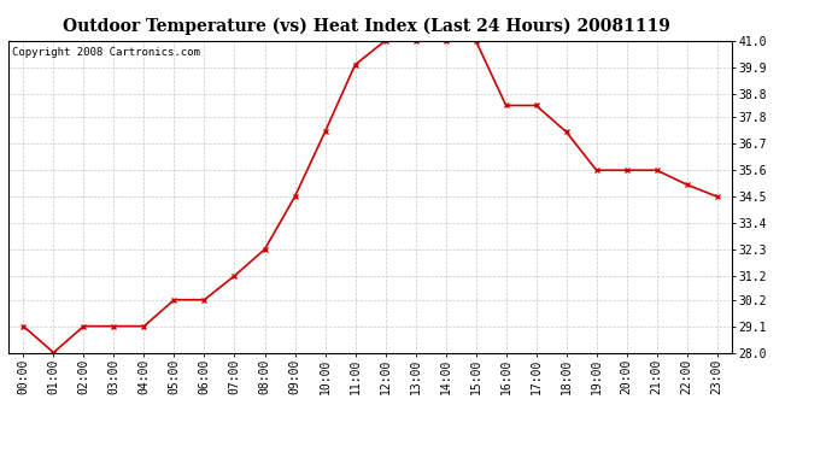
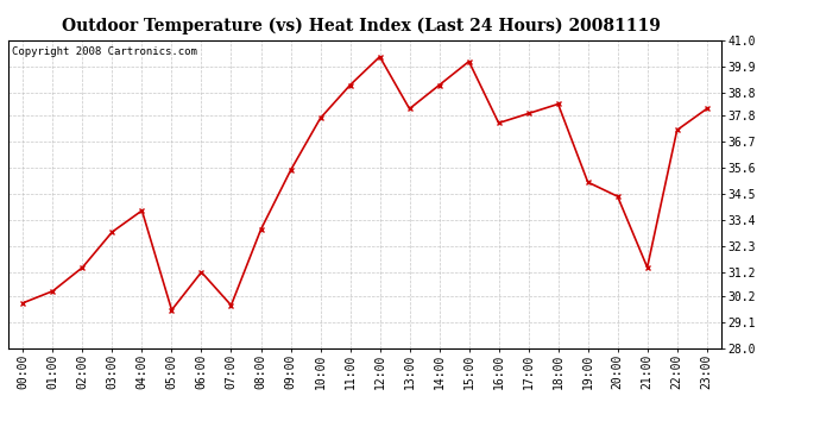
00:00: 29.1 -> 29.9
01:00: 28.0 -> 30.4
02:00: 29.1 -> 31.4
03:00: 29.1 -> 32.9
04:00: 29.1 -> 33.8
05:00: 30.2 -> 29.6
06:00: 30.2 -> 31.2
07:00: 31.2 -> 29.8
08:00: 32.3 -> 33.0
09:00: 34.5 -> 35.5
10:00: 37.2 -> 37.7
11:00: 40.0 -> 39.1
12:00: 41.0 -> 40.3
13:00: 41.0 -> 38.1
14:00: 41.0 -> 39.1
15:00: 41.0 -> 40.1
16:00: 38.3 -> 37.5
17:00: 38.3 -> 37.9
18:00: 37.2 -> 38.3
19:00: 35.6 -> 35.0
20:00: 35.6 -> 34.4
21:00: 35.6 -> 31.4
22:00: 35.0 -> 37.2
23:00: 34.5 -> 38.1
